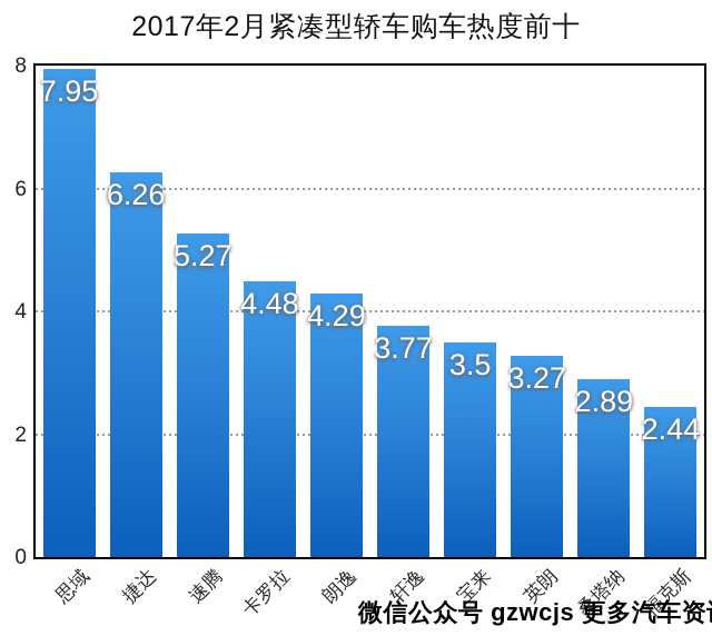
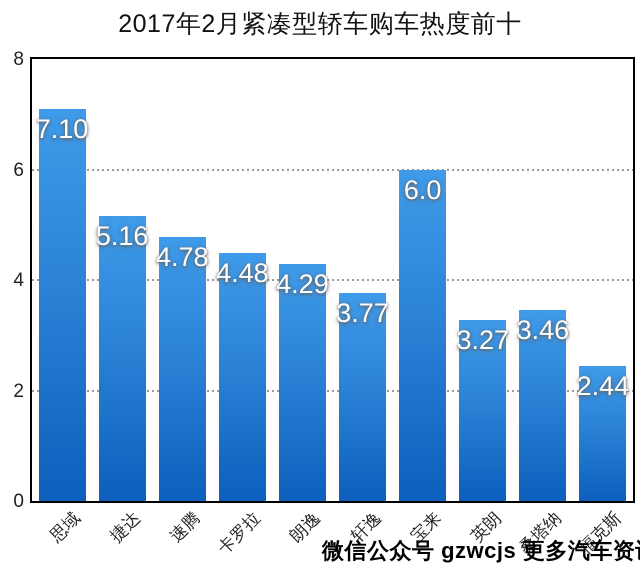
思域: 7.95 -> 7.10
捷达: 6.26 -> 5.16
速腾: 5.27 -> 4.78
宝来: 3.5 -> 6.0
桑塔纳: 2.89 -> 3.46
